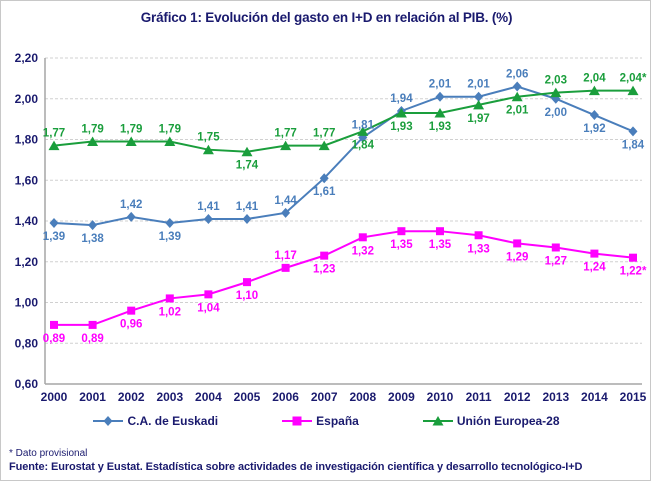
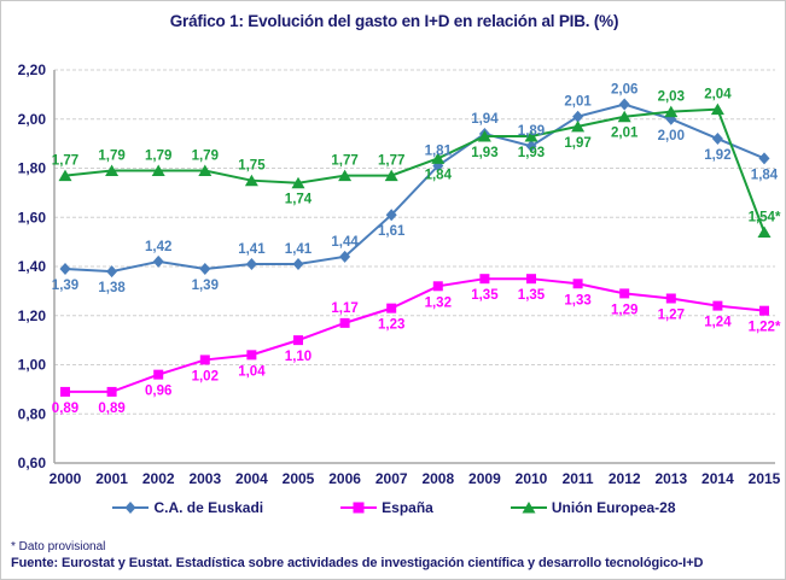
C.A. de Euskadi/2010: 2,01 -> 1,89
Unión Europea-28/2015: 2,04 -> 1,54
